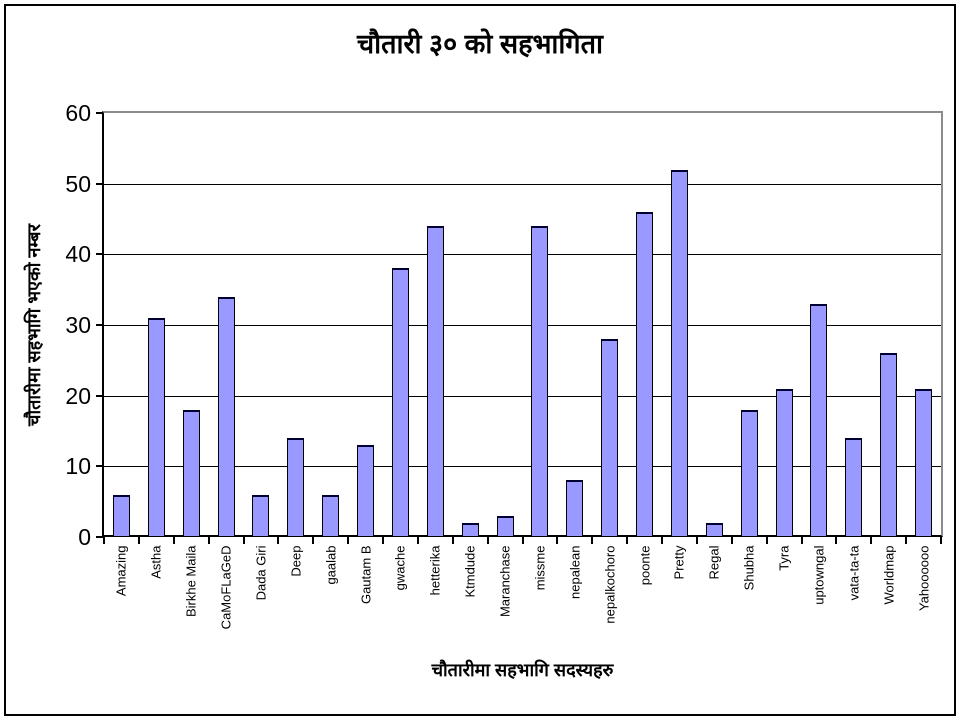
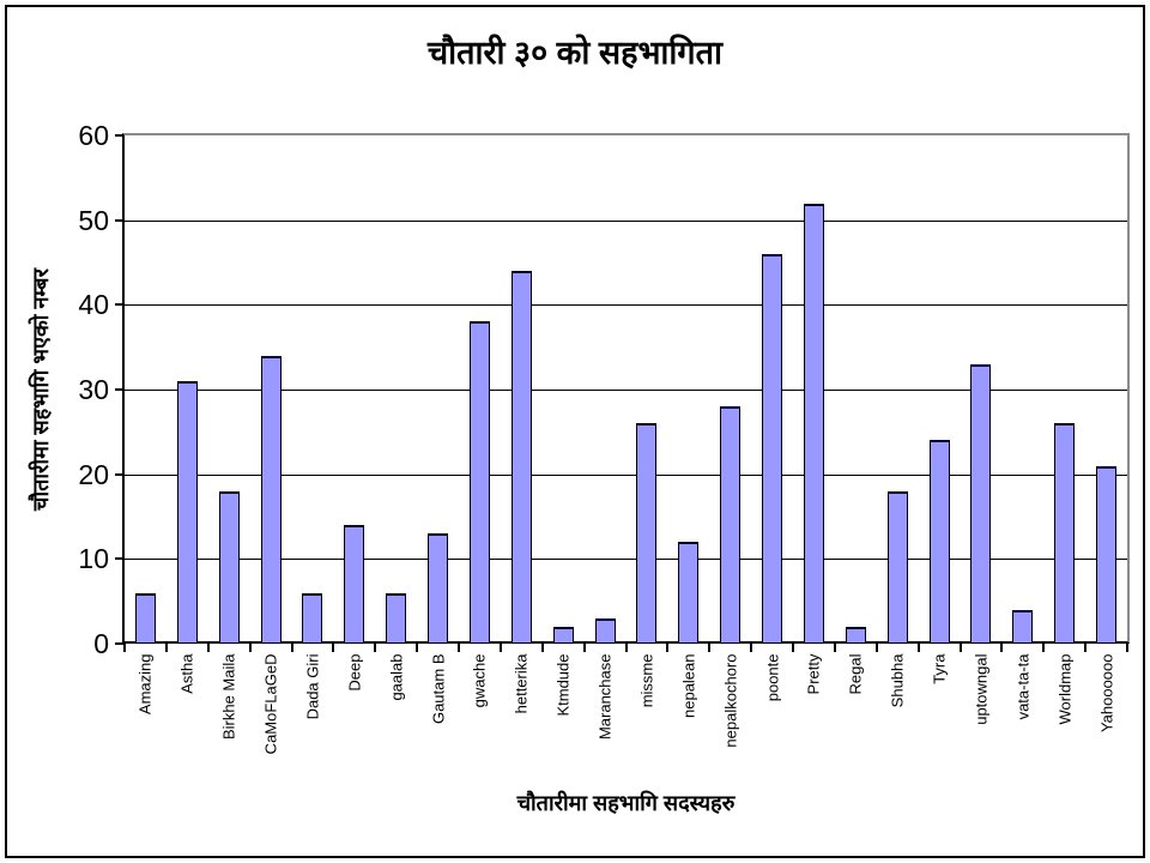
missme: 44 -> 26
nepalean: 8 -> 12
Tyra: 21 -> 24
vata-ta-ta: 14 -> 4
